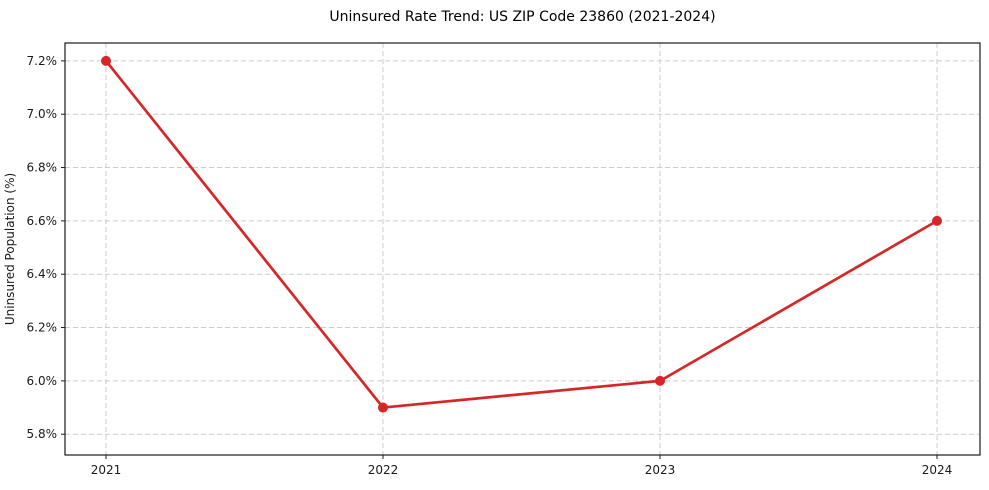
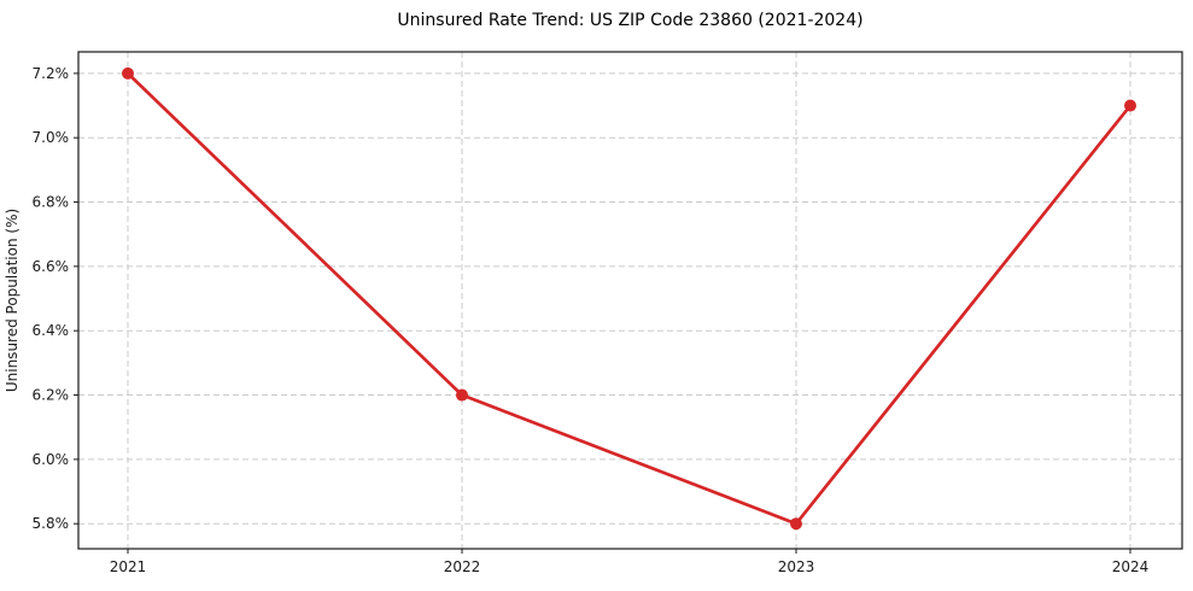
2022: 5.9% -> 6.2%
2023: 6.0% -> 5.8%
2024: 6.6% -> 7.1%
